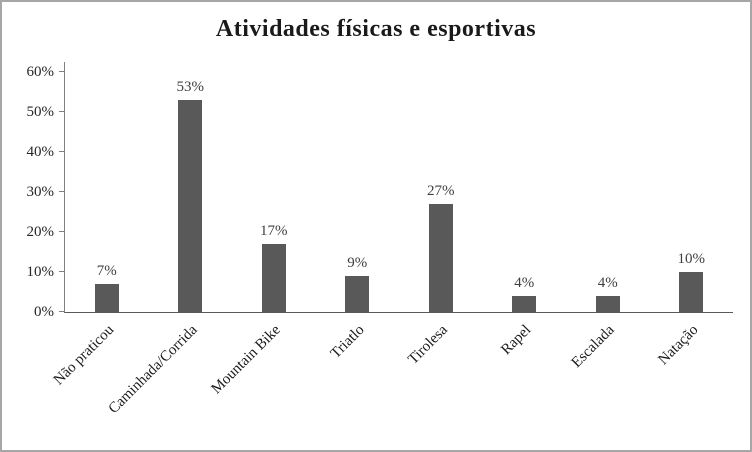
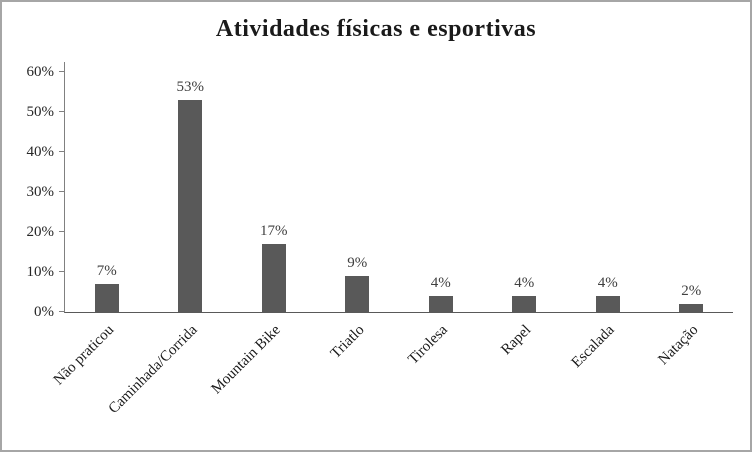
Tirolesa: 27% -> 4%
Natação: 10% -> 2%
